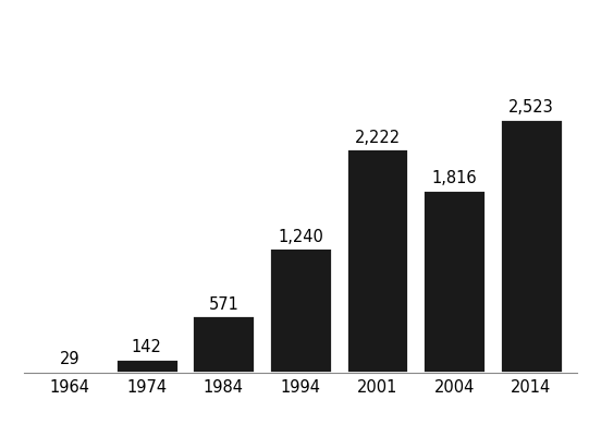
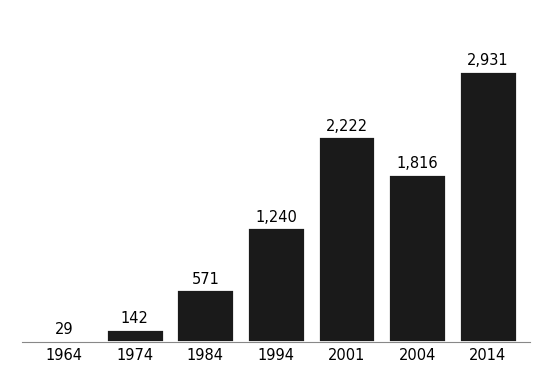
2014: 2,523 -> 2,931
